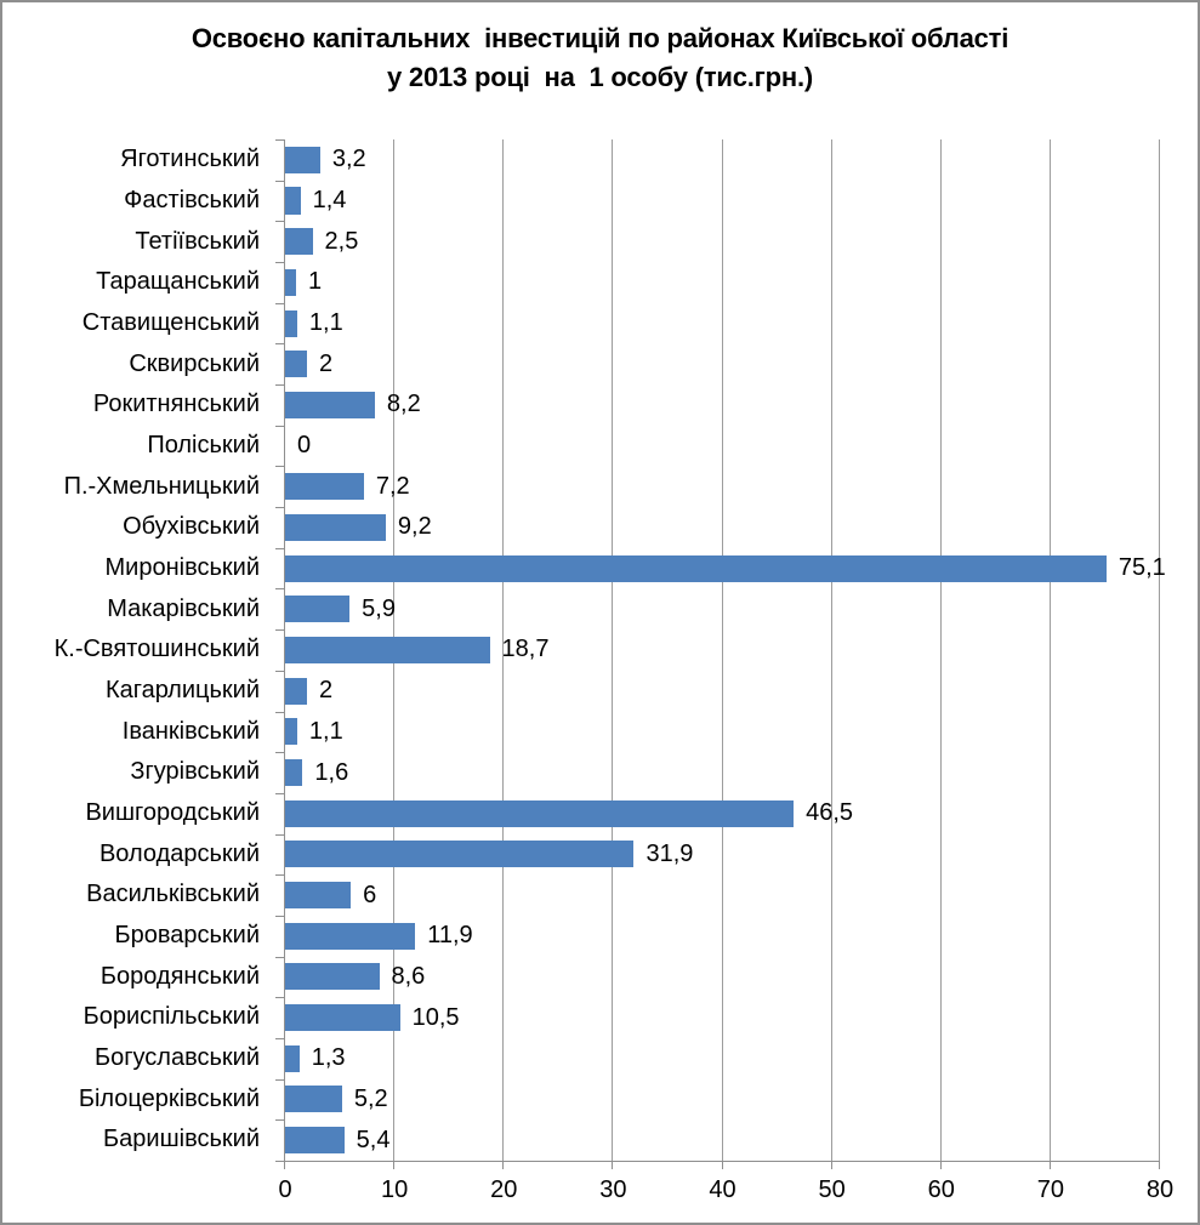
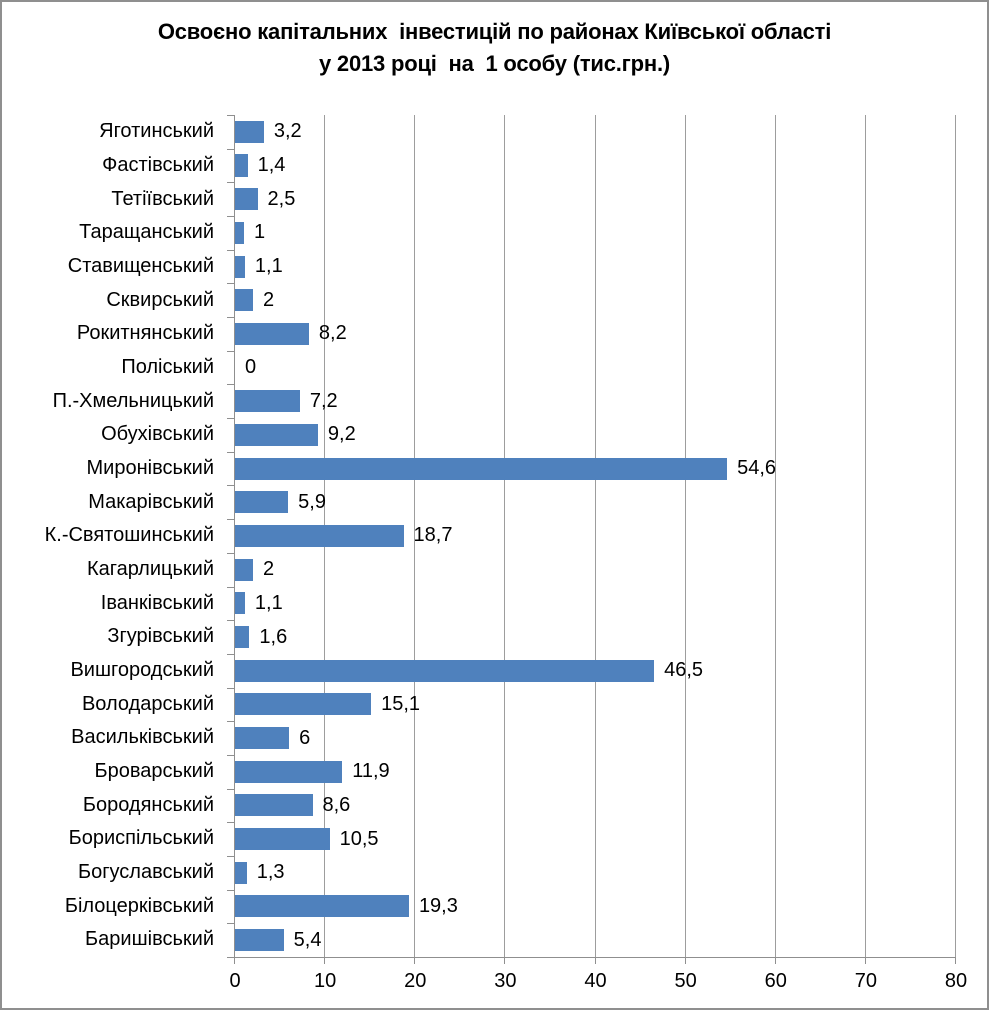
Миронівський: 75,1 -> 54,6
Володарський: 31,9 -> 15,1
Білоцерківський: 5,2 -> 19,3
